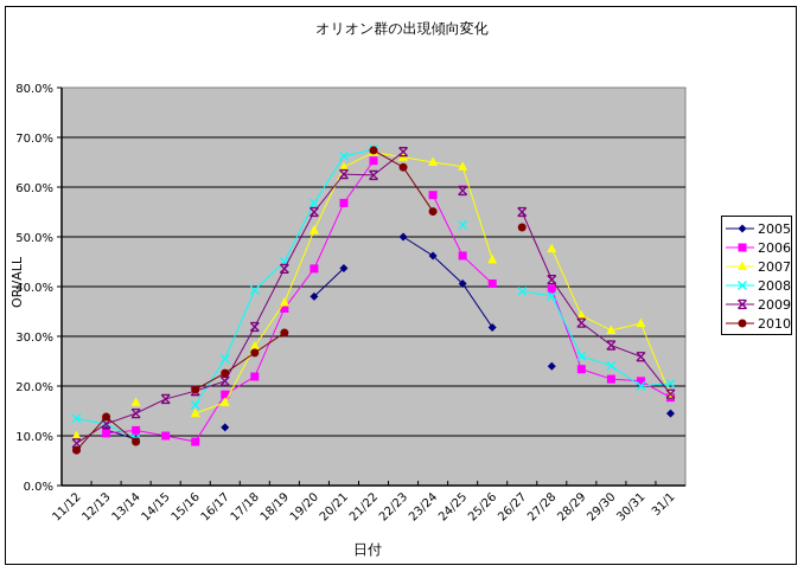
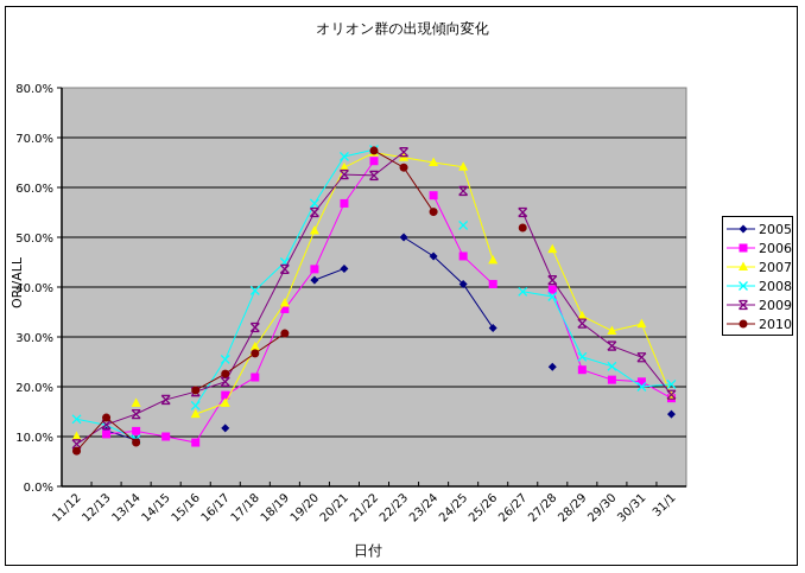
2005/19/20: 38% -> 41%
